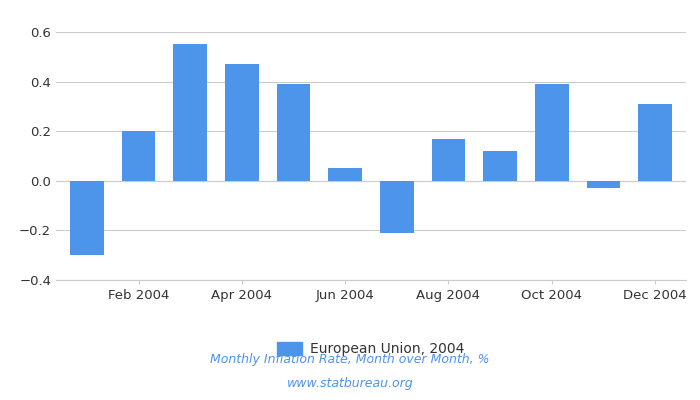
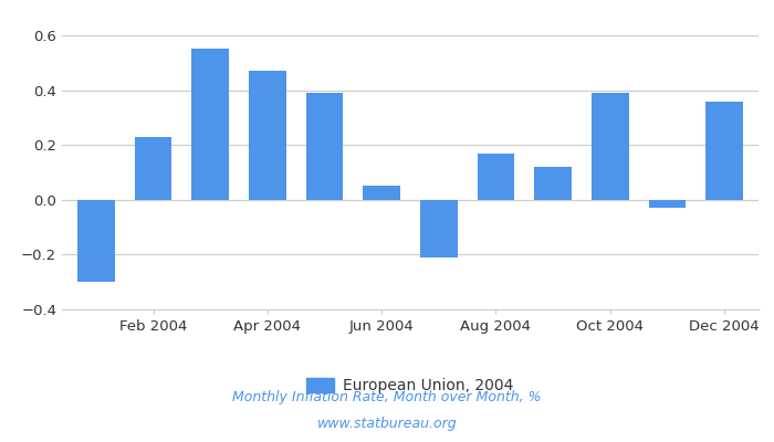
Feb 2004: 0.20 -> 0.23
Dec 2004: 0.31 -> 0.36
